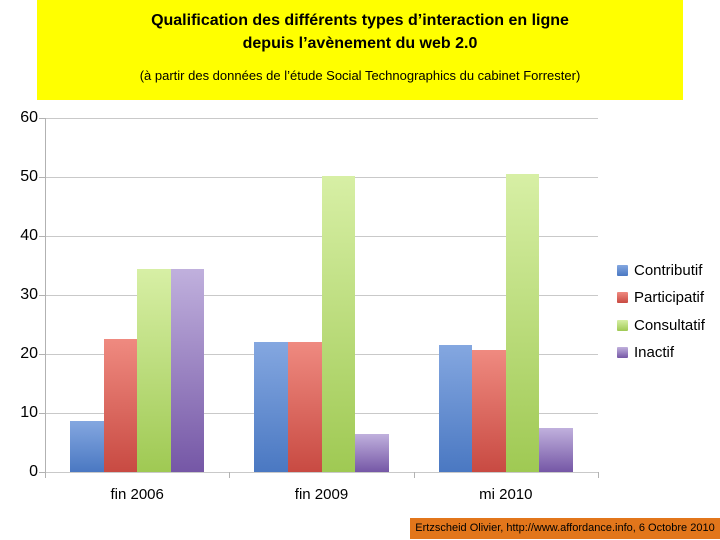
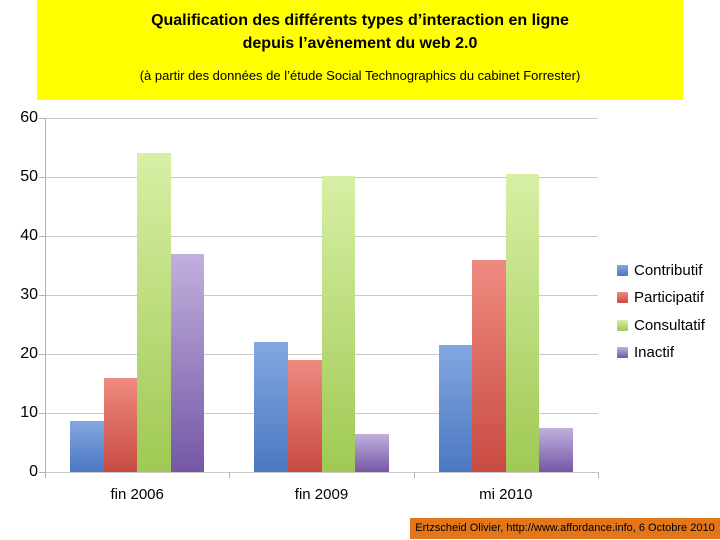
Participatif/fin 2006: 22 -> 16
Consultatif/fin 2006: 34 -> 54
Inactif/fin 2006: 34 -> 37
Participatif/fin 2009: 22 -> 19
Participatif/mi 2010: 21 -> 36
